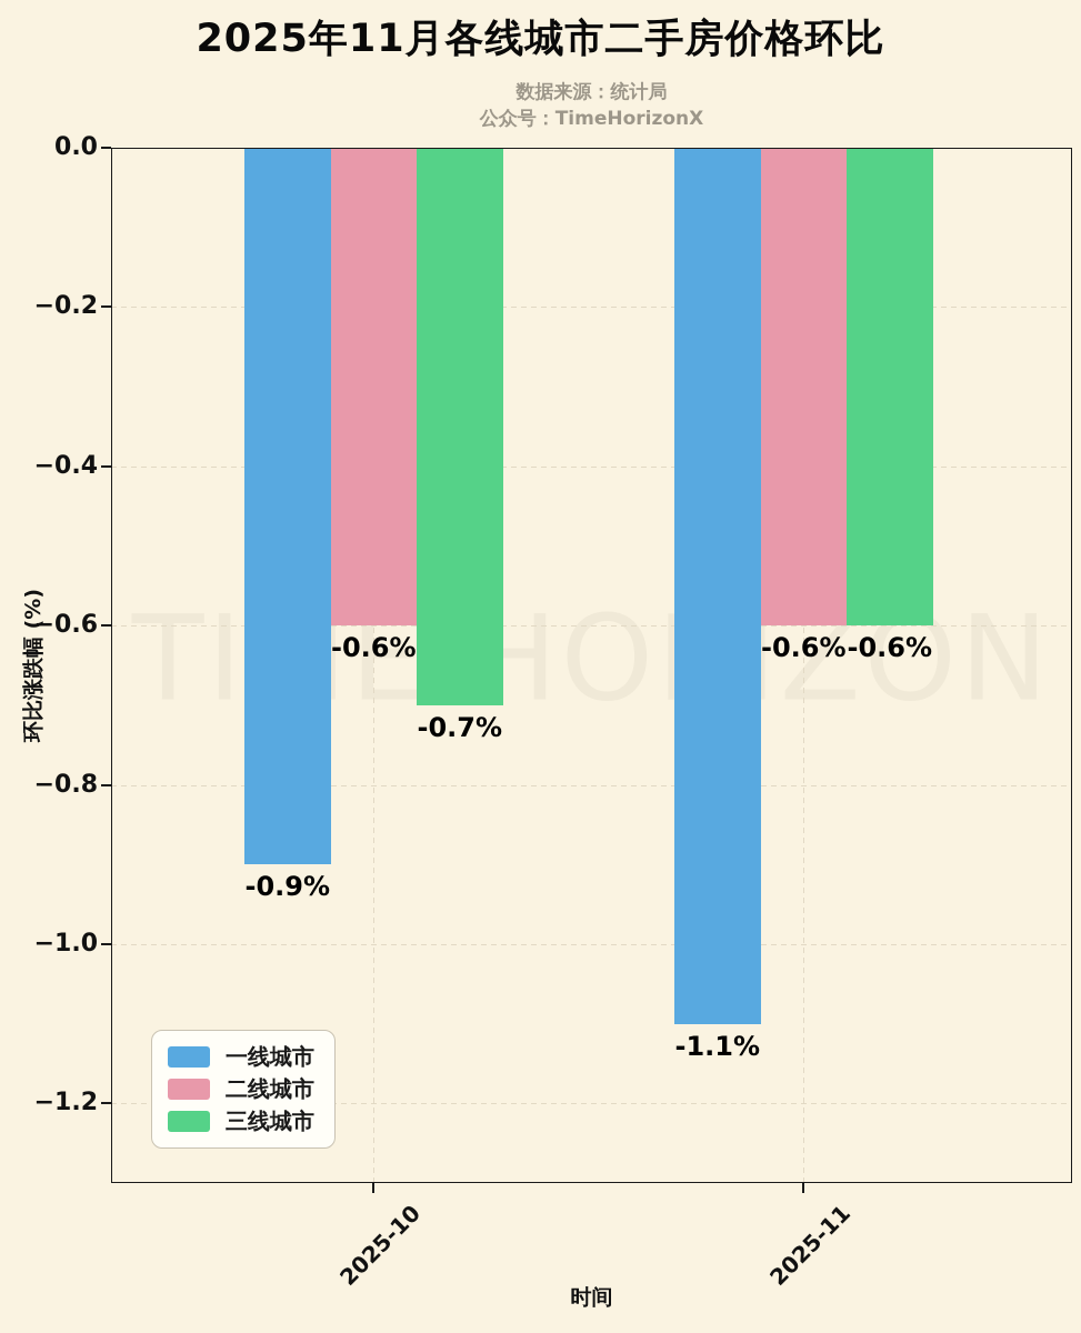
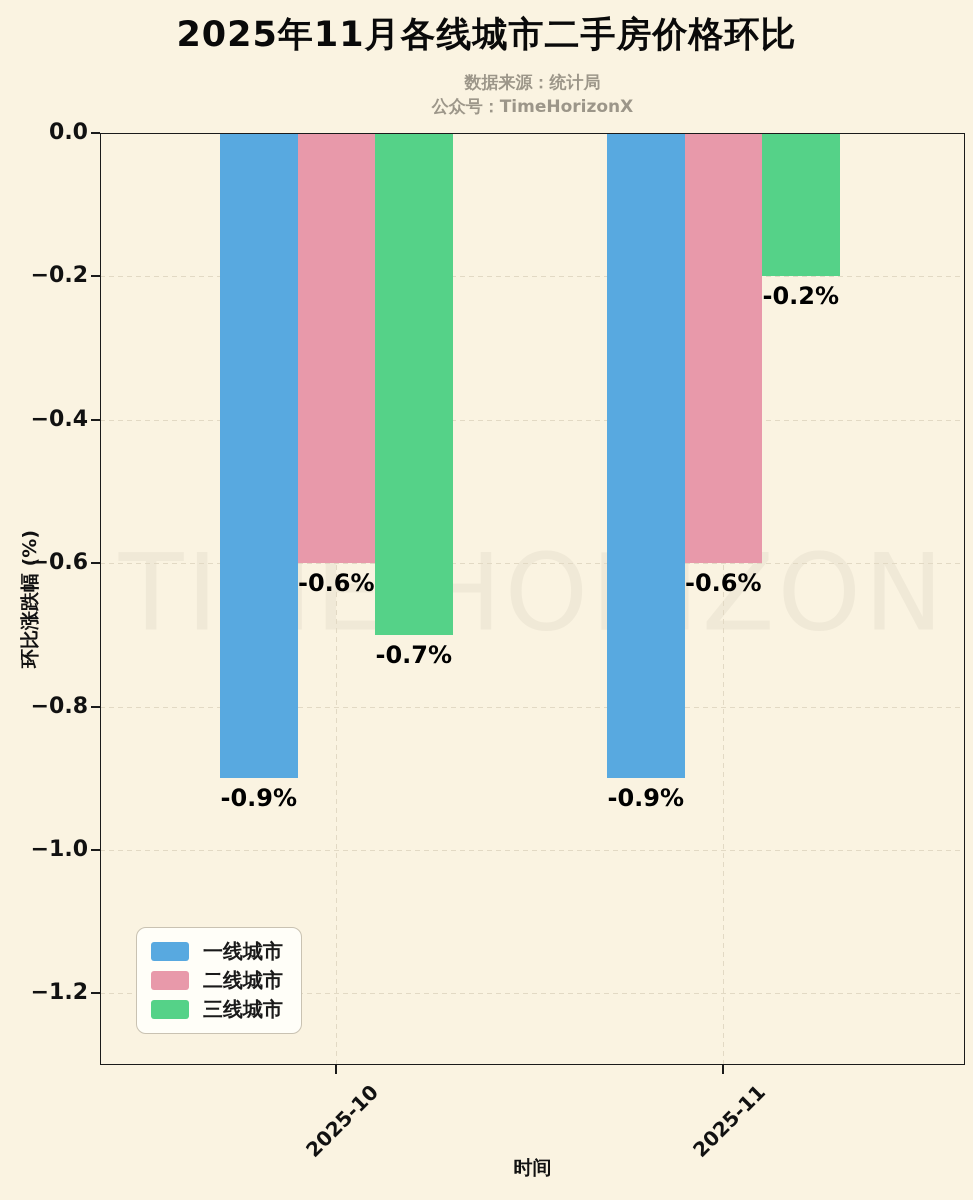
一线城市/2025-11: -1.1% -> -0.9%
三线城市/2025-11: -0.6% -> -0.2%
